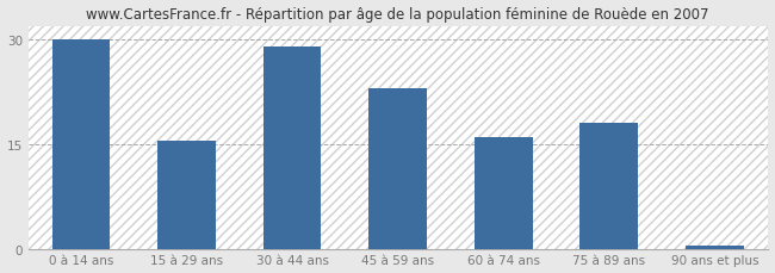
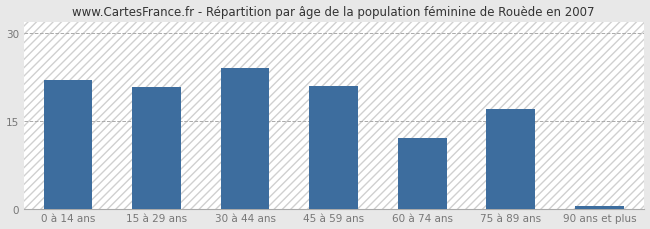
0 à 14 ans: 30.0 -> 22.0
15 à 29 ans: 15.5 -> 20.8
30 à 44 ans: 29.0 -> 24.0
45 à 59 ans: 23.0 -> 21.0
60 à 74 ans: 16.0 -> 12.0
75 à 89 ans: 18.0 -> 17.0
